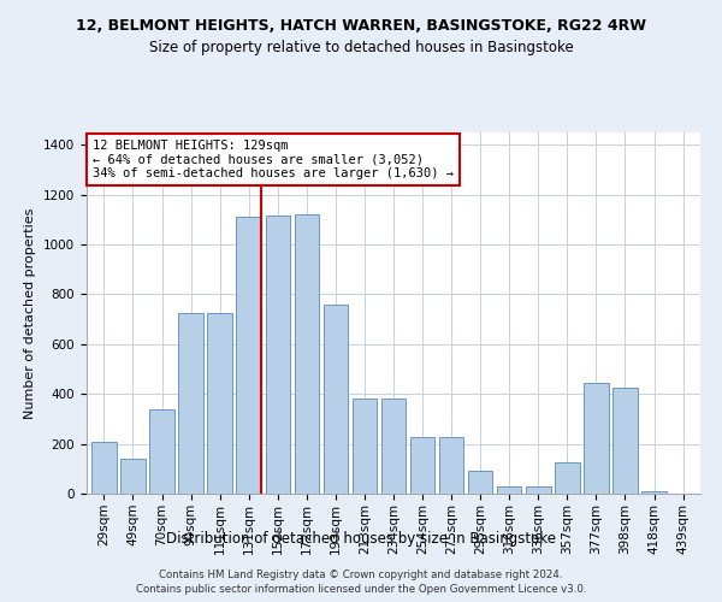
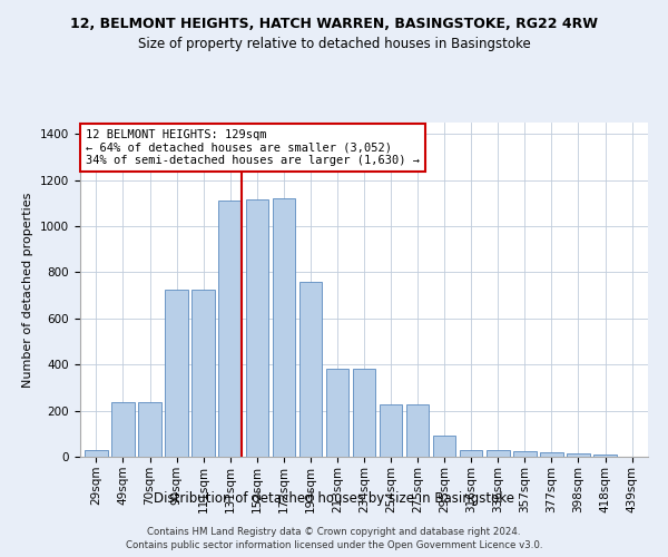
29sqm: 210 -> 30
49sqm: 140 -> 235
70sqm: 340 -> 235
357sqm: 125 -> 25
377sqm: 445 -> 20
398sqm: 425 -> 15
